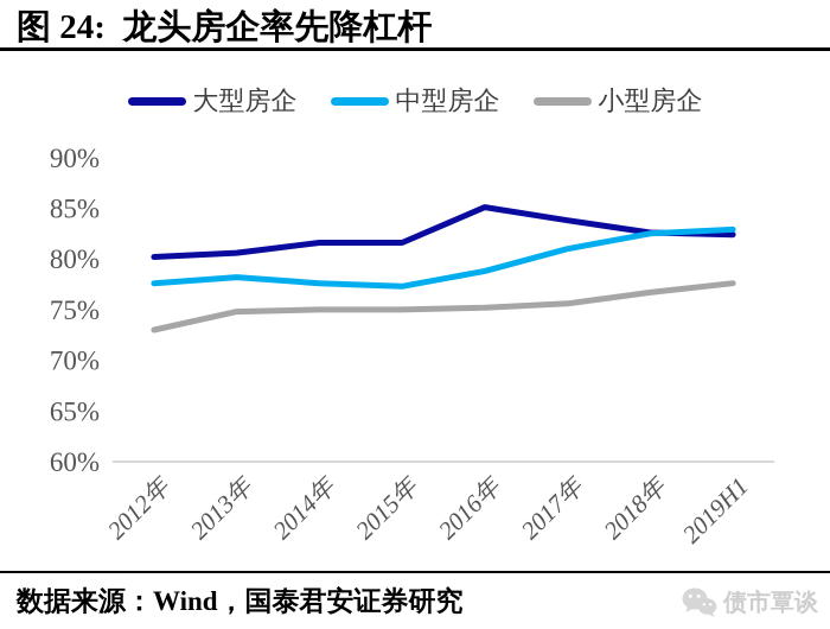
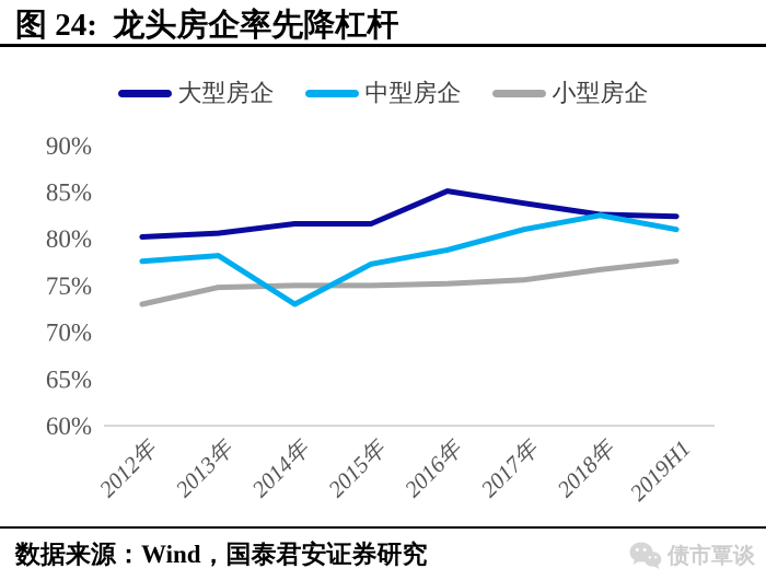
中型房企/2014年: 78% -> 73%
中型房企/2019H1: 83% -> 81%
